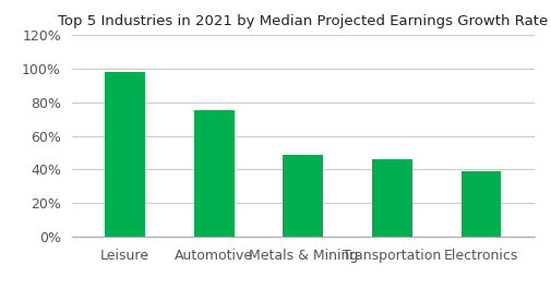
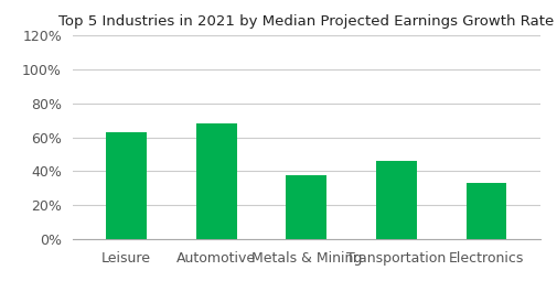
Leisure: 98% -> 63%
Automotive: 75% -> 68%
Metals & Mining: 49% -> 38%
Electronics: 39% -> 33%
